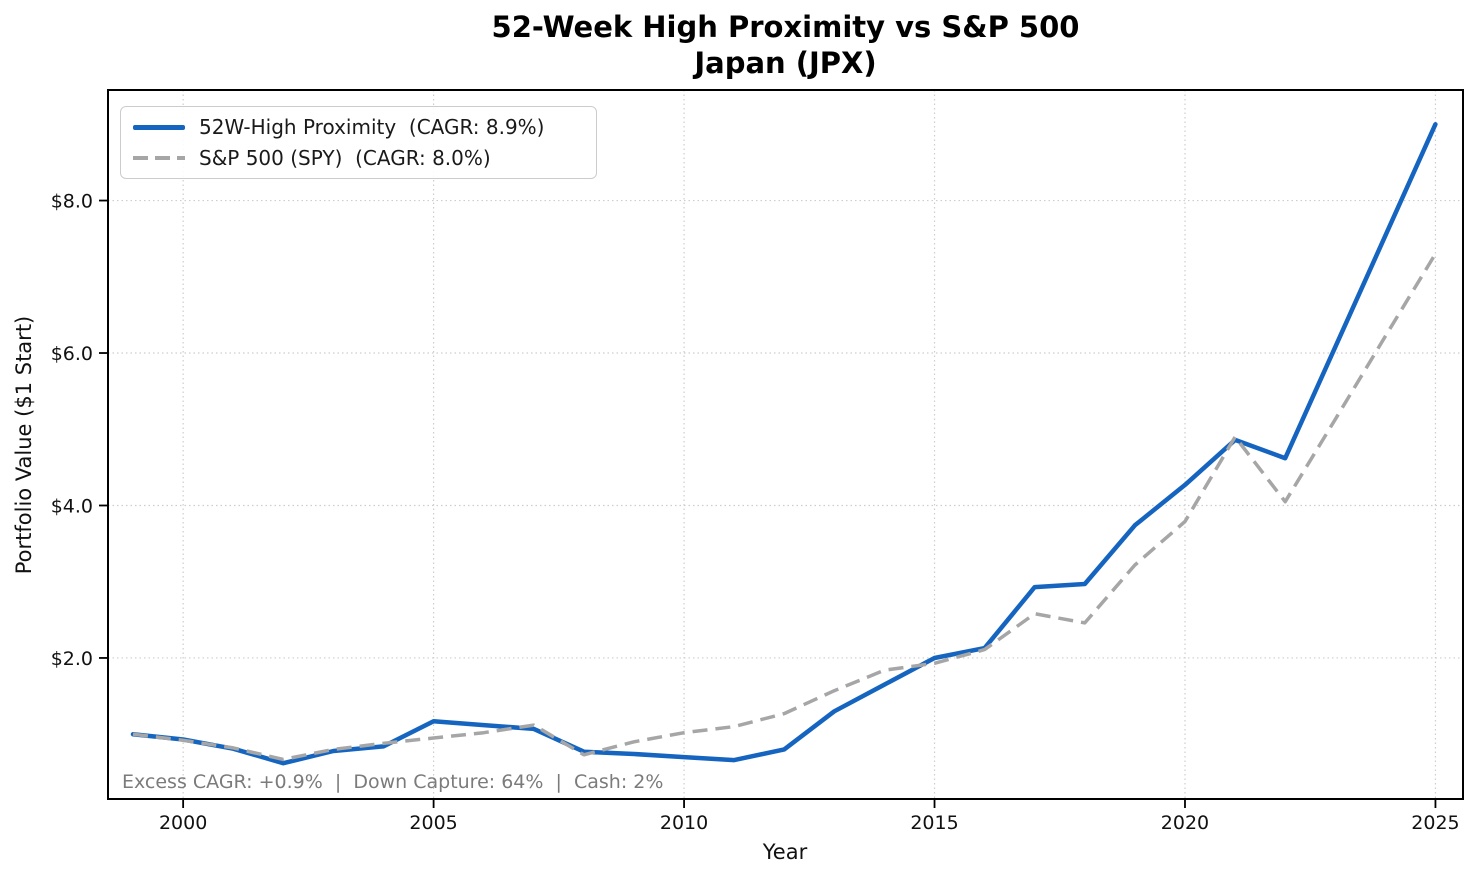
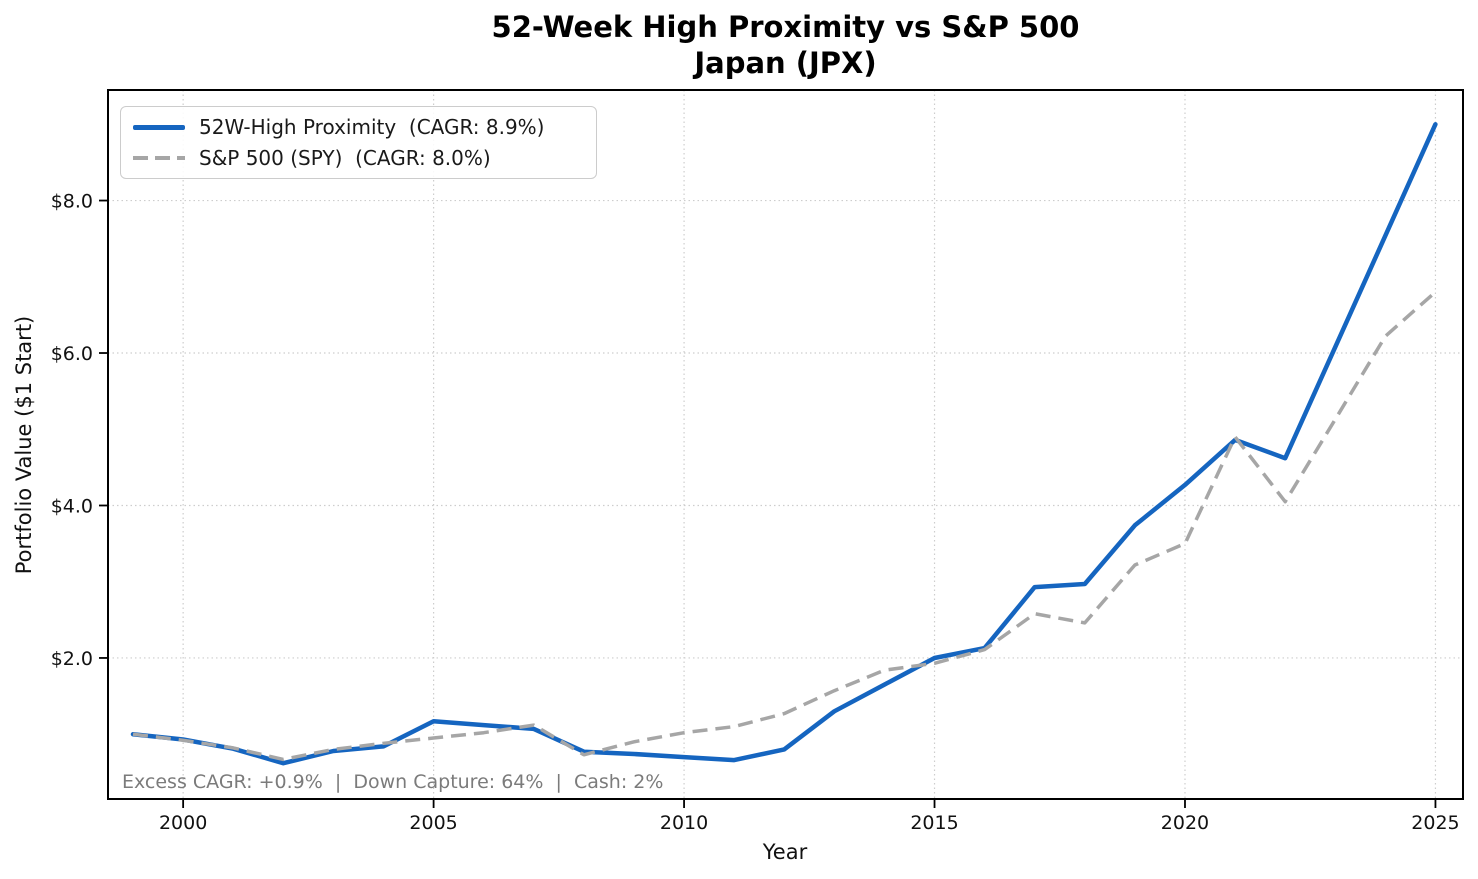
S&P 500 (SPY) (CAGR: 8.0%)/2020: $3.8 -> $3.5
S&P 500 (SPY) (CAGR: 8.0%)/2025: $7.3 -> $6.8
